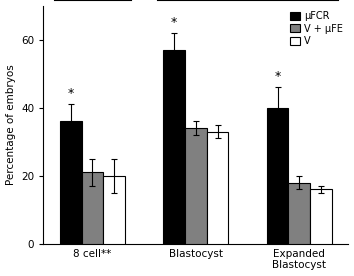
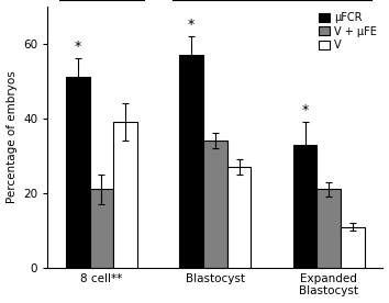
μFCR/8 cell**: 36 -> 51
V/8 cell**: 20 -> 39
V/Blastocyst: 33 -> 27
μFCR/Expanded Blastocyst: 40 -> 33
V + μFE/Expanded Blastocyst: 18 -> 21
V/Expanded Blastocyst: 16 -> 11
